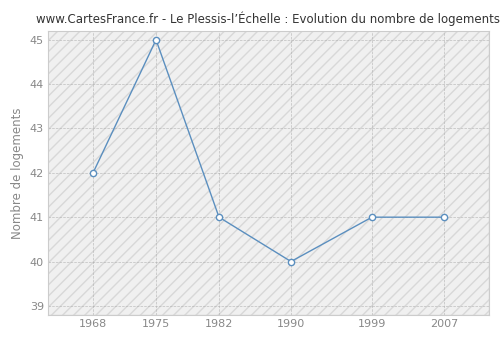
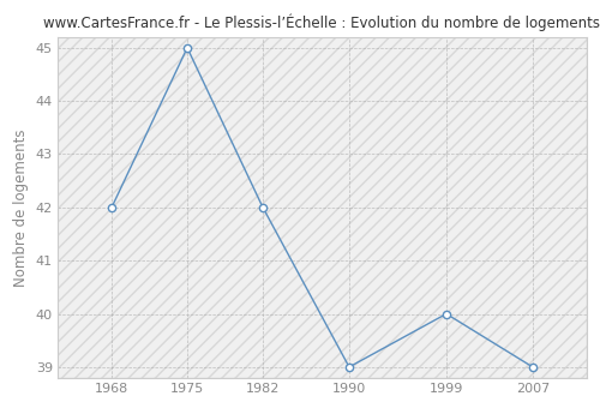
1982: 41 -> 42
1990: 40 -> 39
1999: 41 -> 40
2007: 41 -> 39
